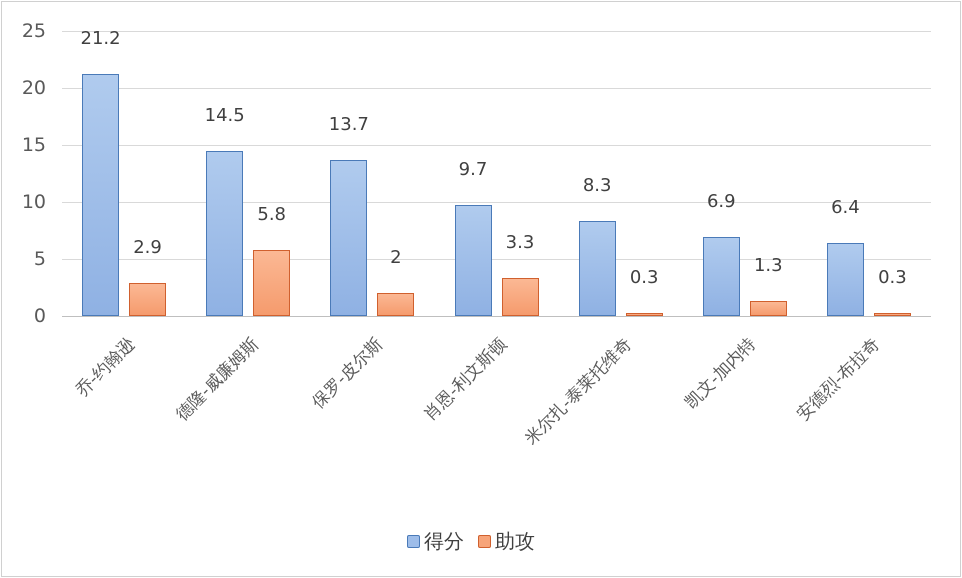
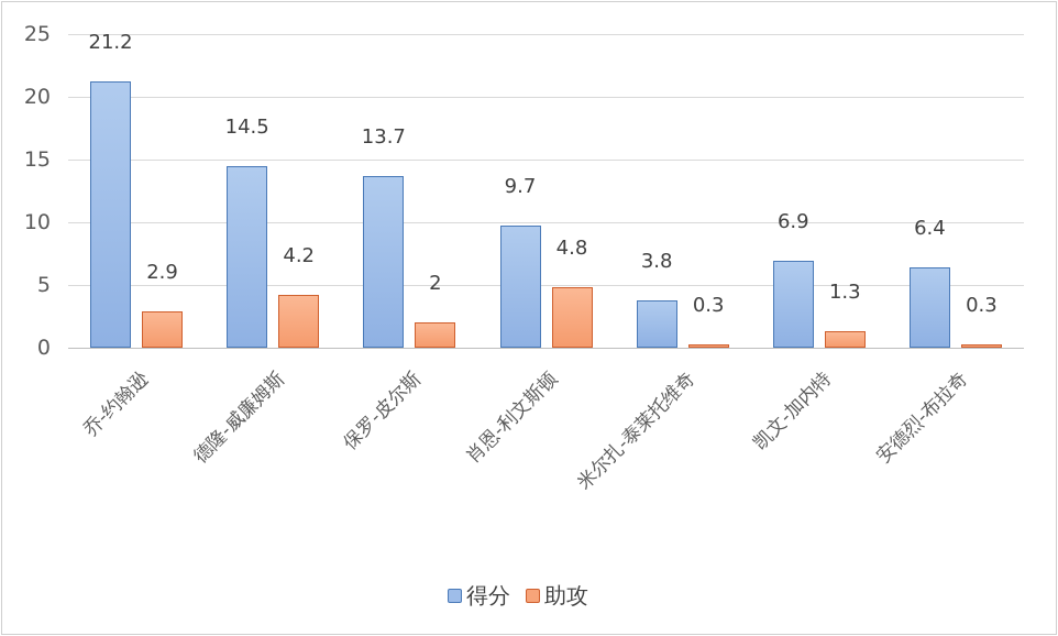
助攻/德隆-威廉姆斯: 5.8 -> 4.2
助攻/肖恩-利文斯顿: 3.3 -> 4.8
得分/米尔扎-泰莱托维奇: 8.3 -> 3.8
